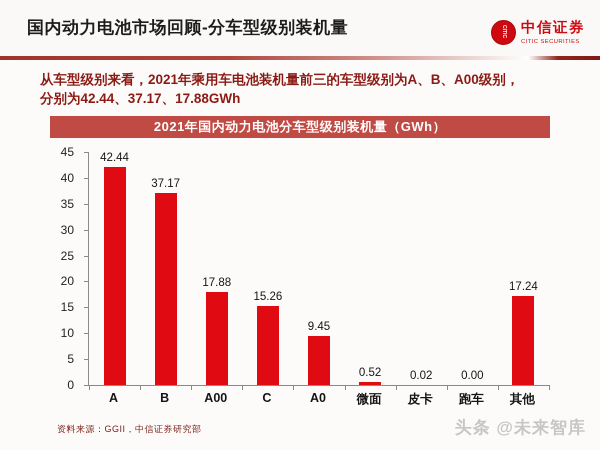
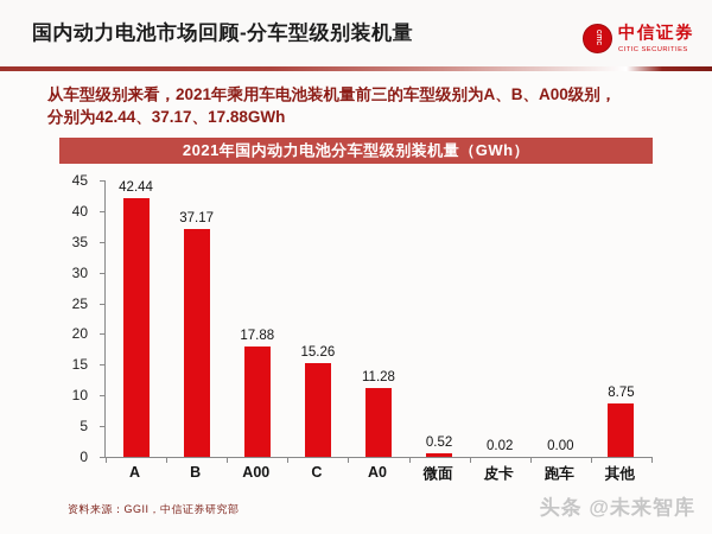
A0: 9.45 -> 11.28
其他: 17.24 -> 8.75
